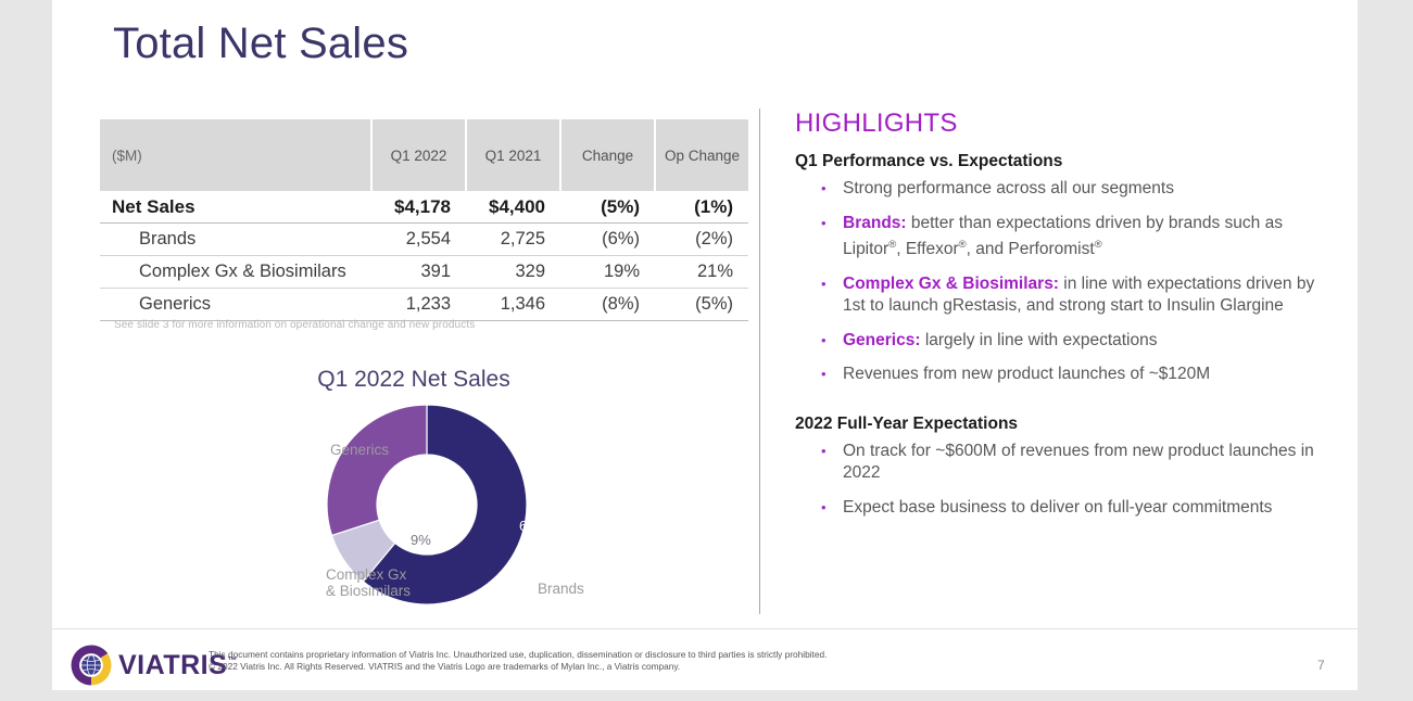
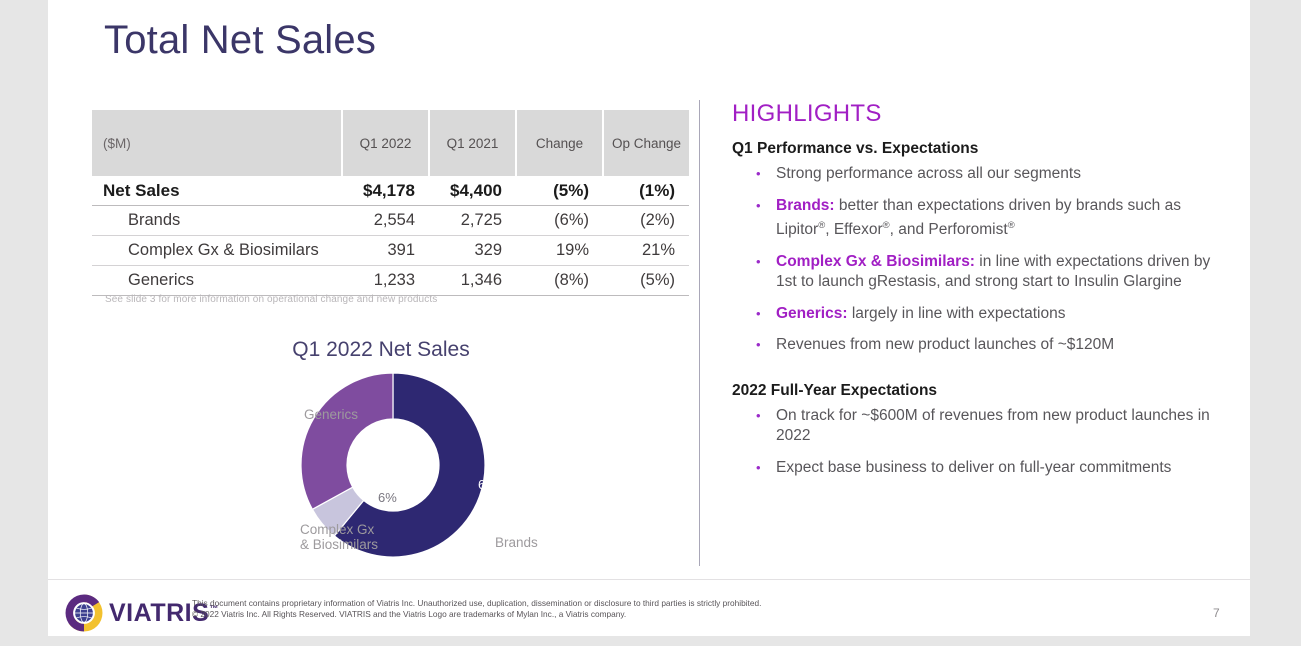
Complex Gx & Biosimilars: 9% -> 6%
Generics: 30% -> 33%
